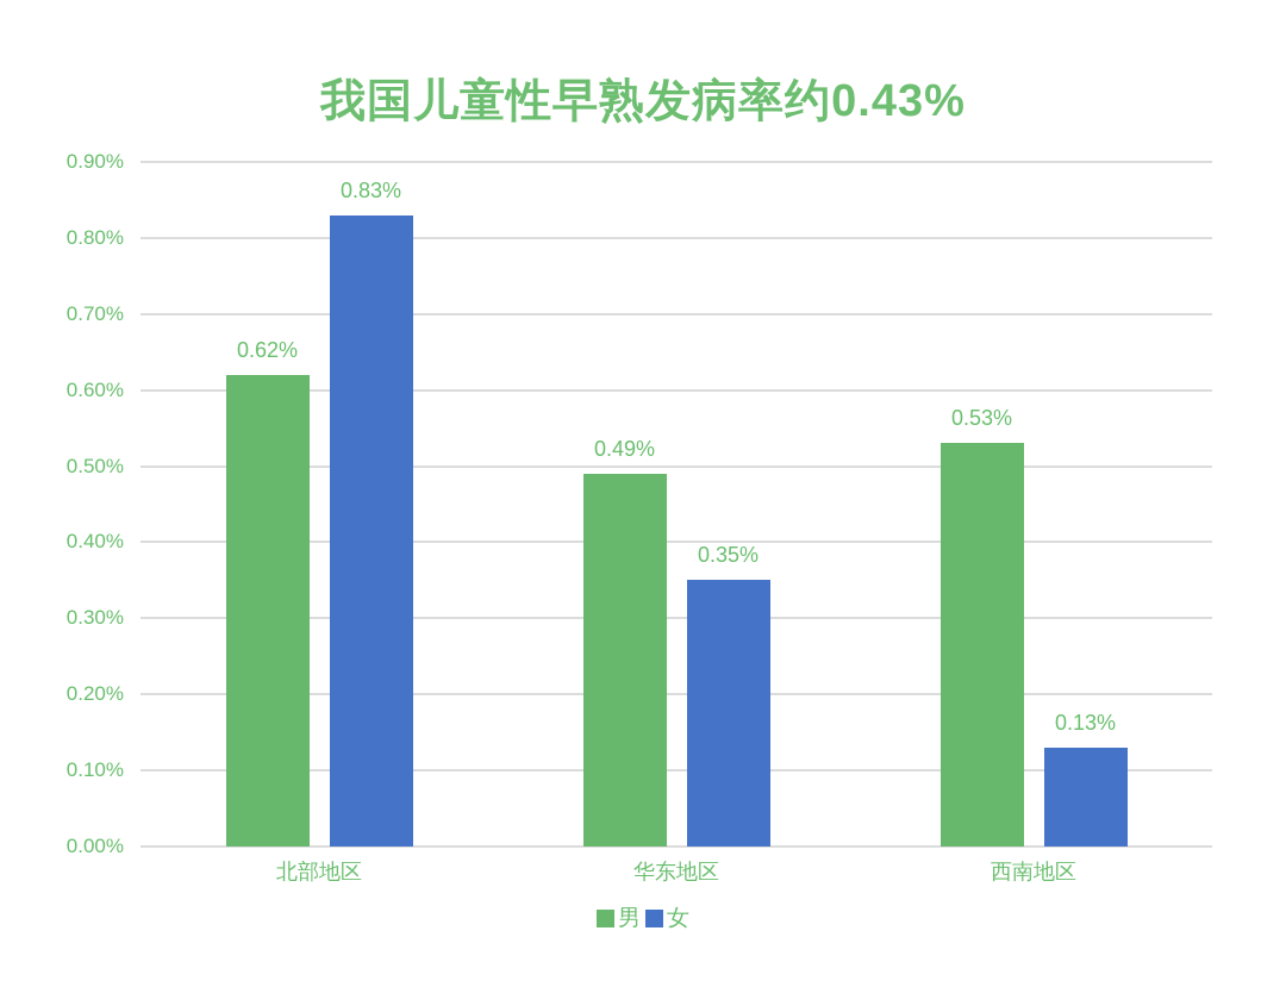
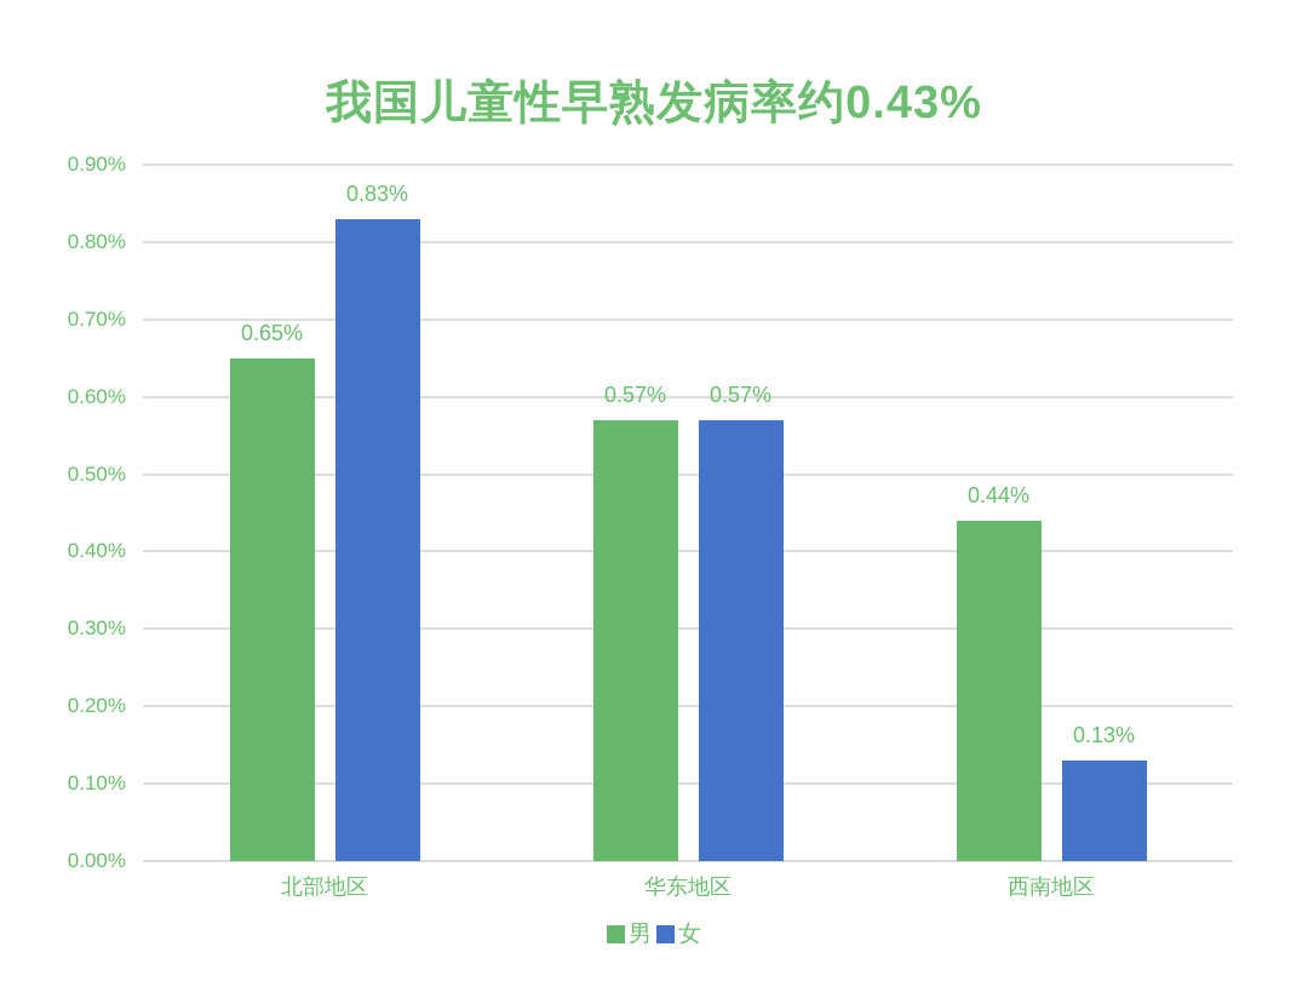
男/北部地区: 0.62% -> 0.65%
男/华东地区: 0.49% -> 0.57%
女/华东地区: 0.35% -> 0.57%
男/西南地区: 0.53% -> 0.44%
